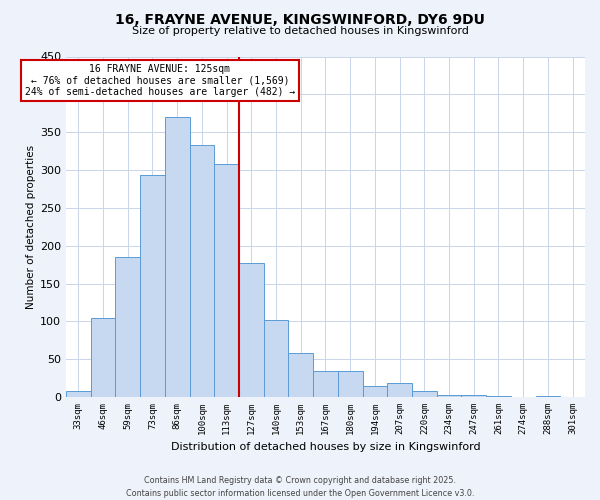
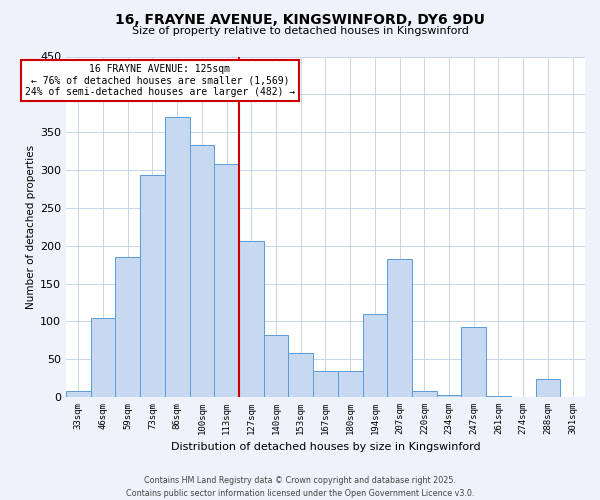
127sqm: 177 -> 206
140sqm: 102 -> 82
194sqm: 15 -> 110
207sqm: 18 -> 182
247sqm: 3 -> 92
288sqm: 2 -> 24
